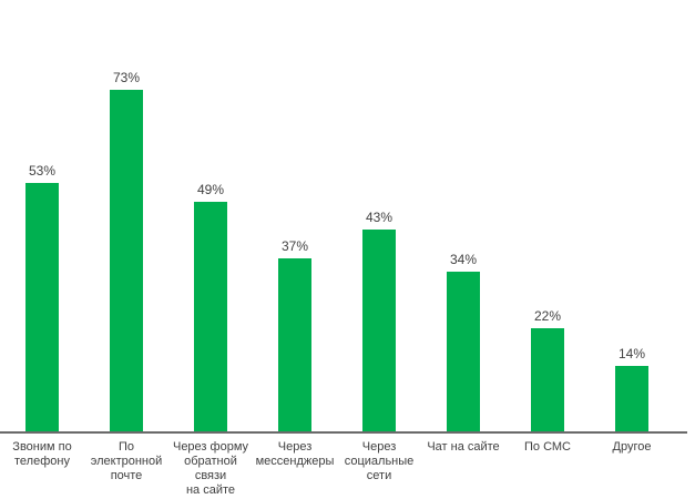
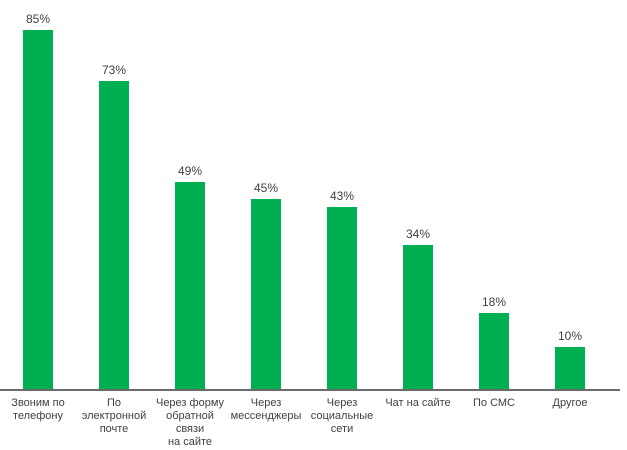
Звоним по телефону: 53% -> 85%
Через мессенджеры: 37% -> 45%
По СМС: 22% -> 18%
Другое: 14% -> 10%
